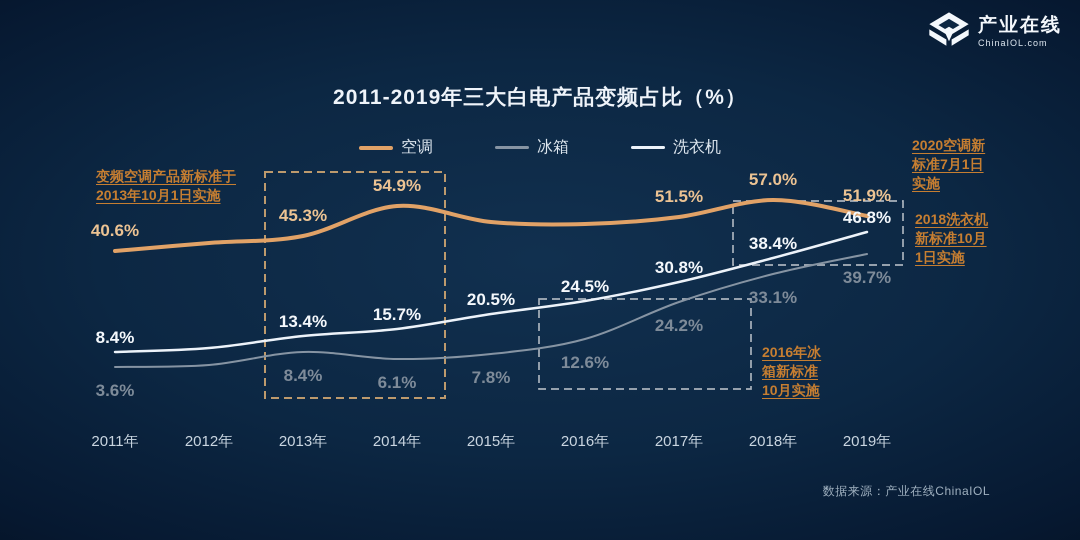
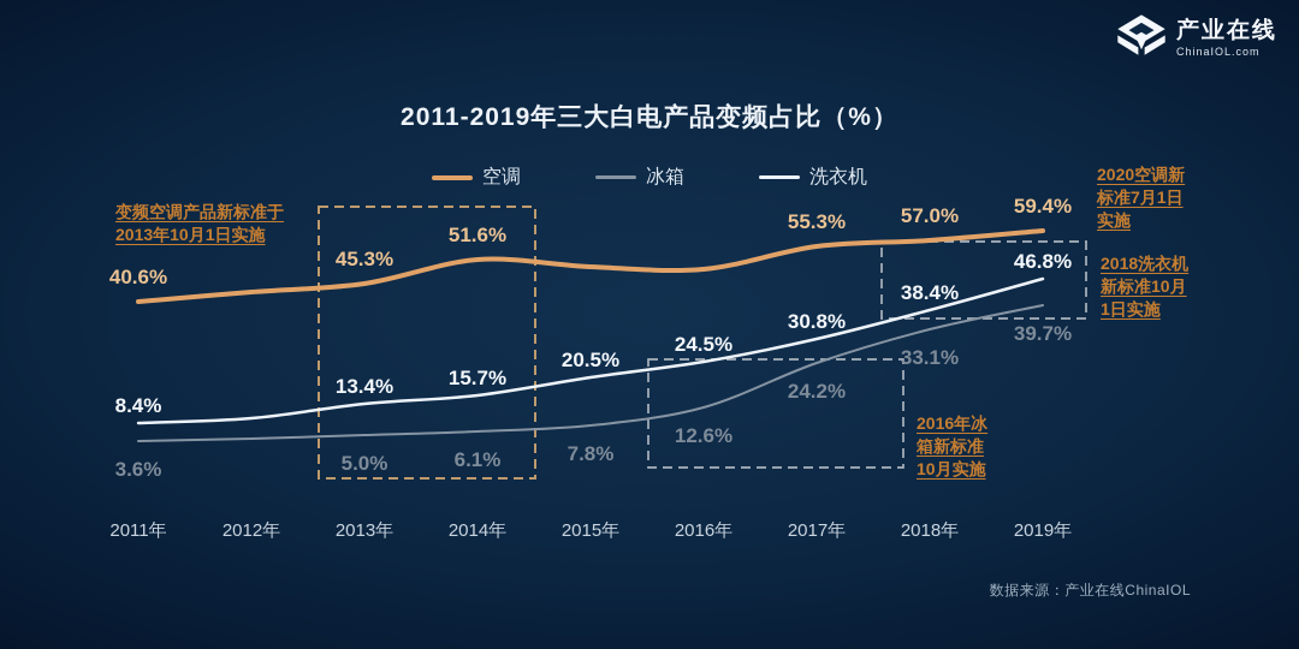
冰箱/2013年: 8.4% -> 5.0%
空调/2014年: 54.9% -> 51.6%
空调/2017年: 51.5% -> 55.3%
空调/2019年: 51.9% -> 59.4%
